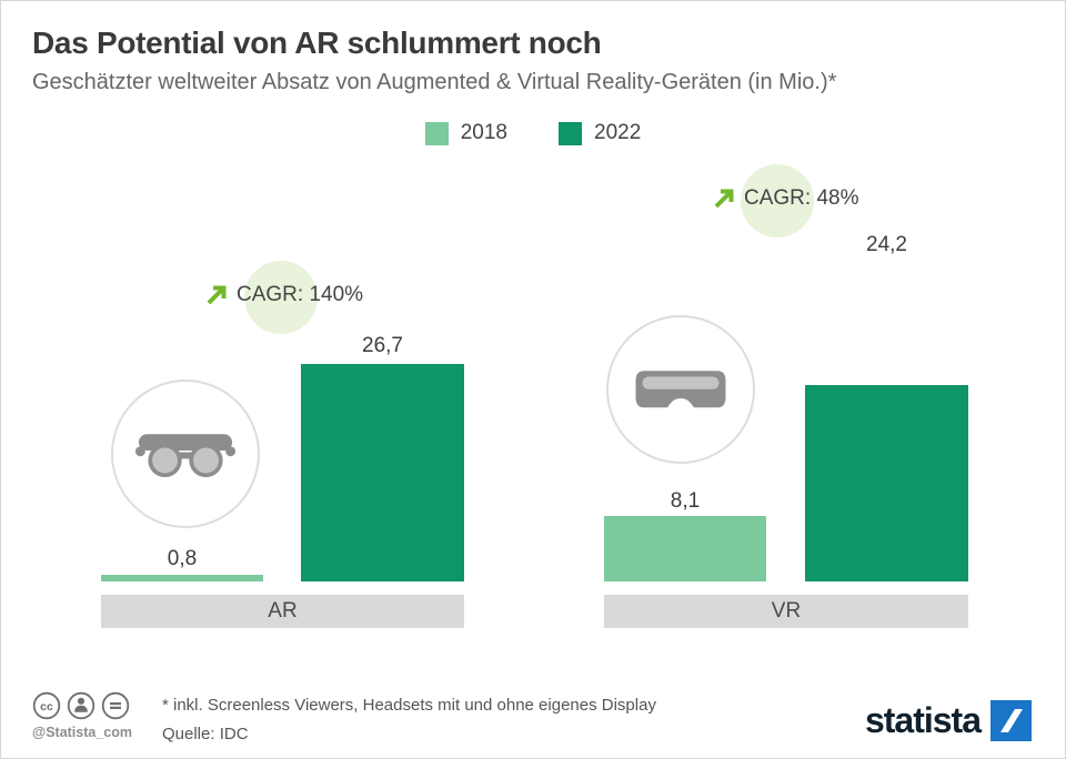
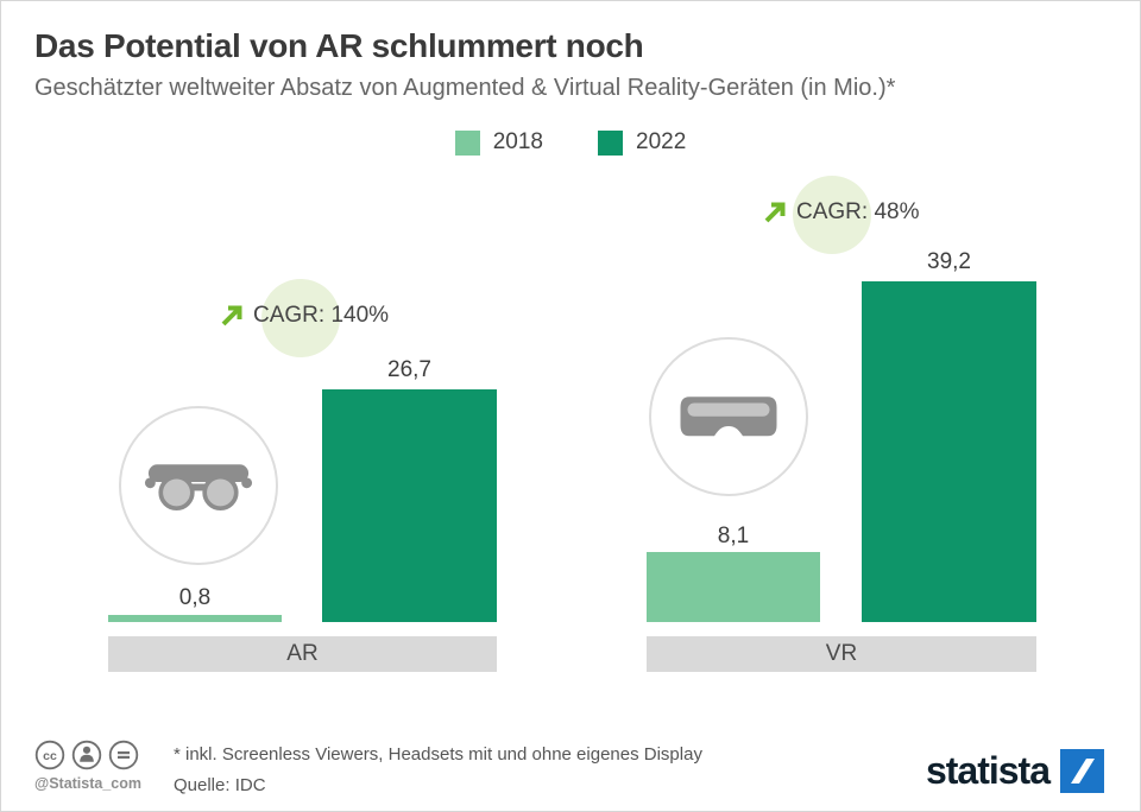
2022/VR: 24,2 -> 39,2
